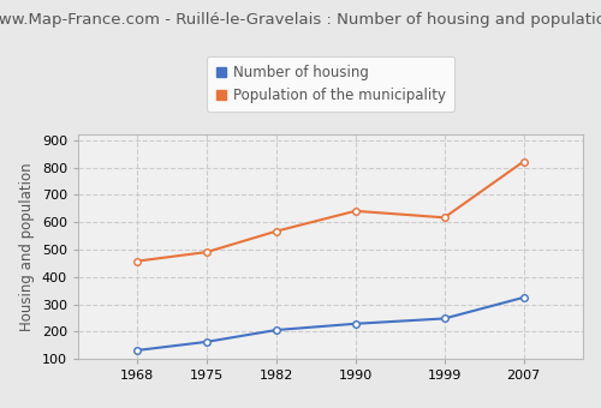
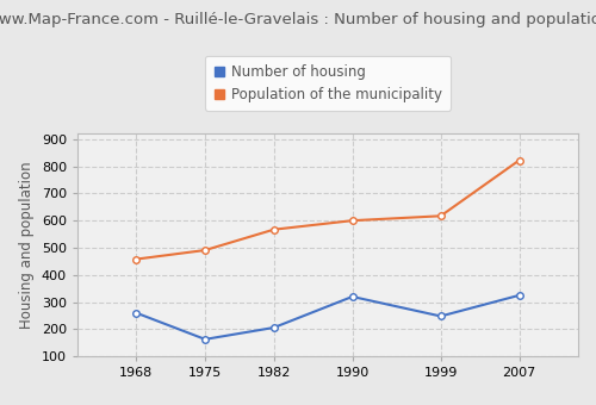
Number of housing/1968: 132 -> 260
Number of housing/1990: 229 -> 320
Population of the municipality/1990: 641 -> 600
